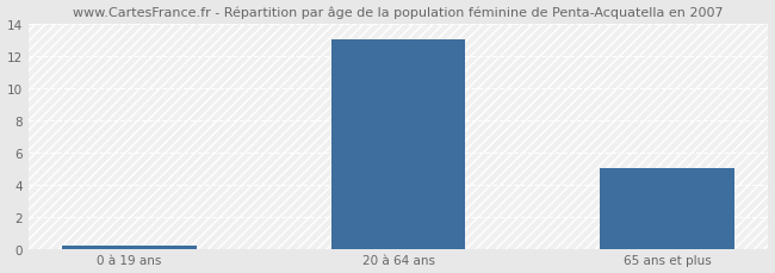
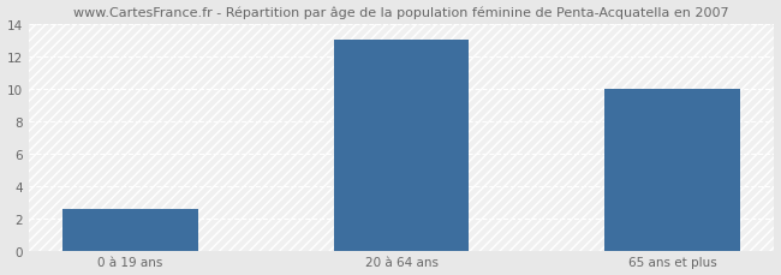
0 à 19 ans: 0.2 -> 2.6
65 ans et plus: 5.0 -> 10.0
